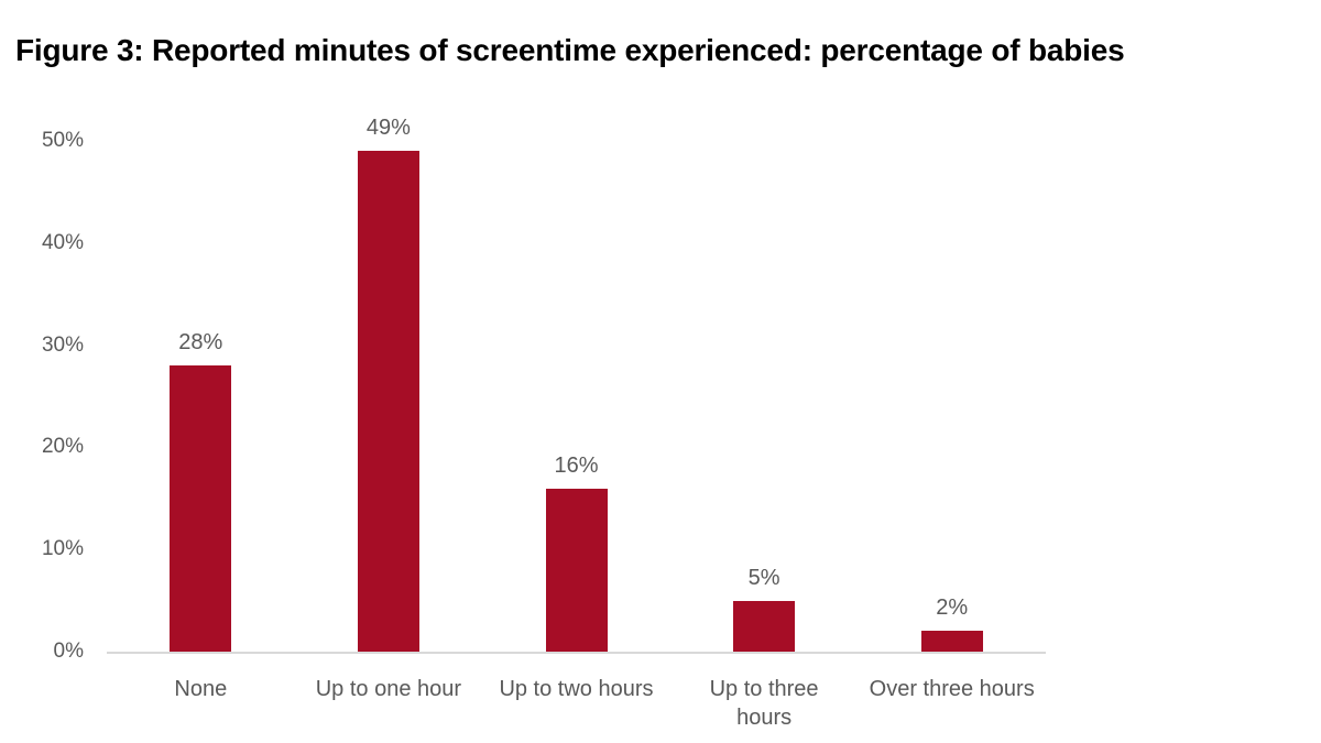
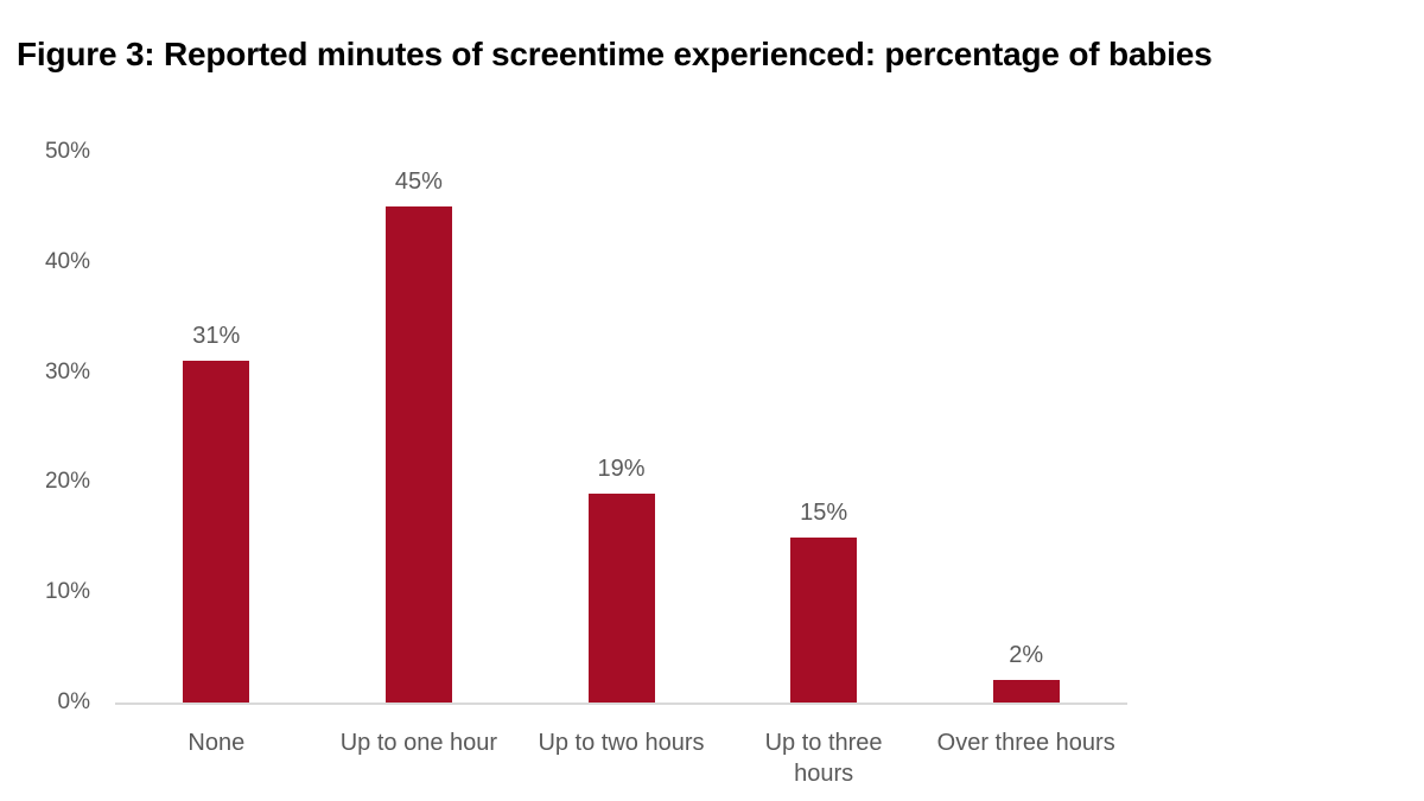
None: 28% -> 31%
Up to one hour: 49% -> 45%
Up to two hours: 16% -> 19%
Up to three hours: 5% -> 15%
